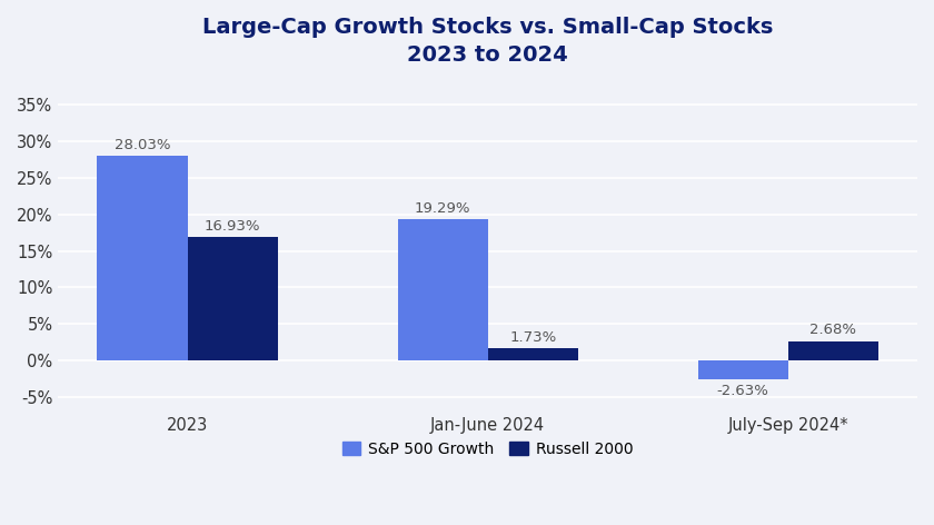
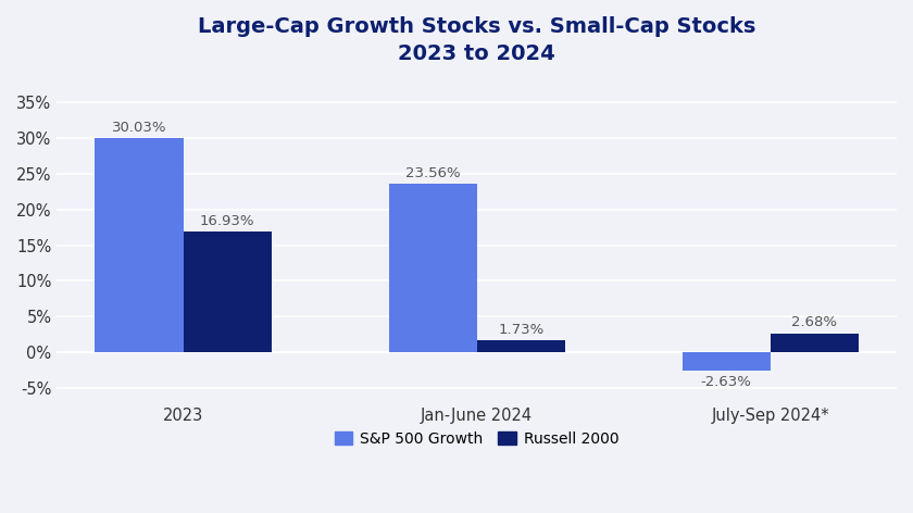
S&P 500 Growth/2023: 28.03% -> 30.03%
S&P 500 Growth/Jan-June 2024: 19.29% -> 23.56%
